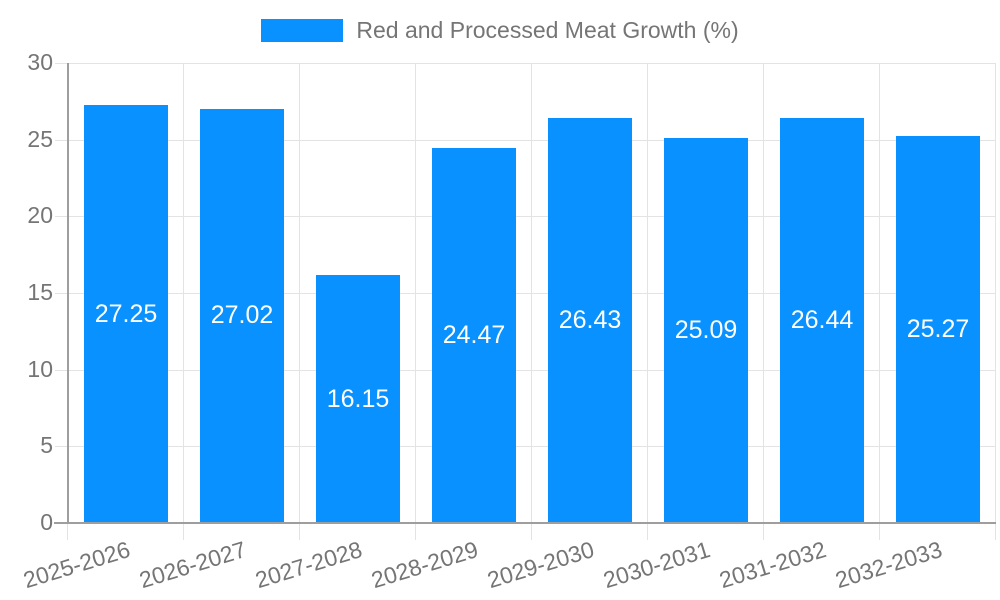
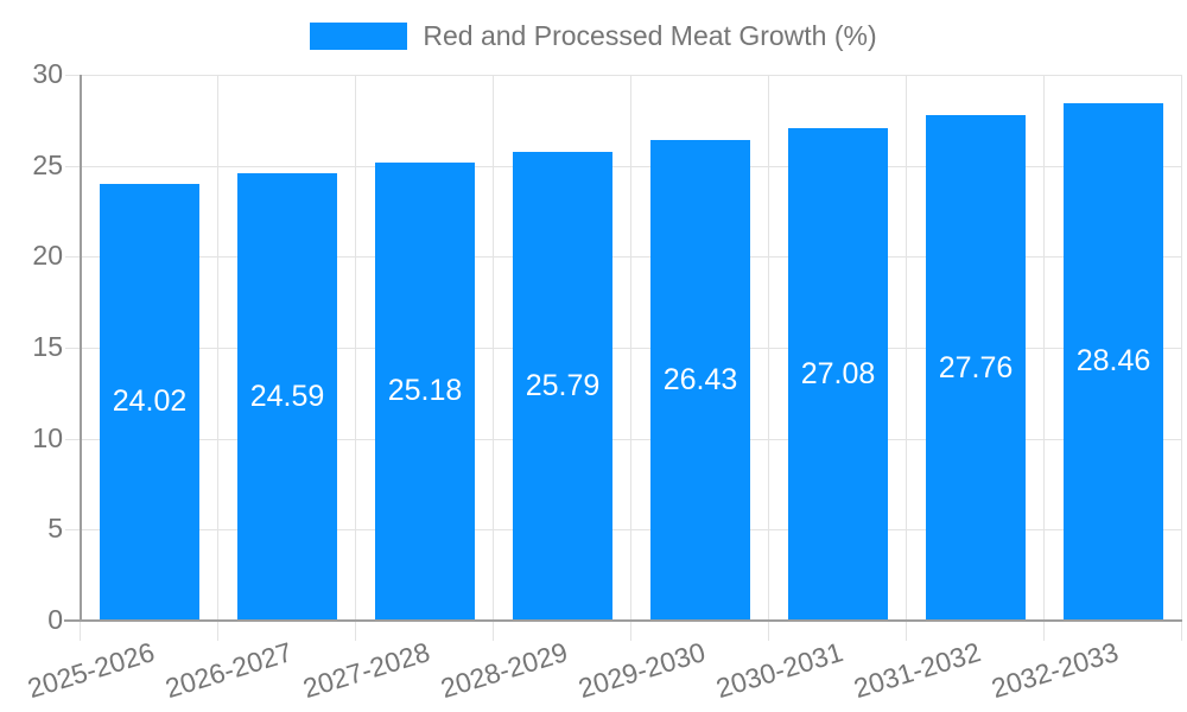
2025-2026: 27.25 -> 24.02
2026-2027: 27.02 -> 24.59
2027-2028: 16.15 -> 25.18
2028-2029: 24.47 -> 25.79
2030-2031: 25.09 -> 27.08
2031-2032: 26.44 -> 27.76
2032-2033: 25.27 -> 28.46
